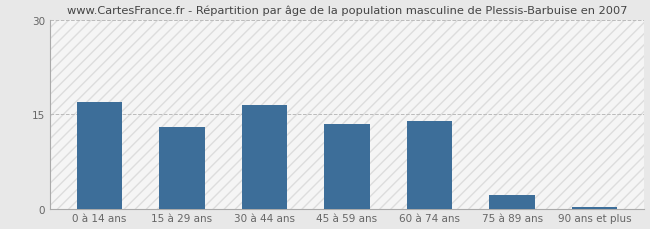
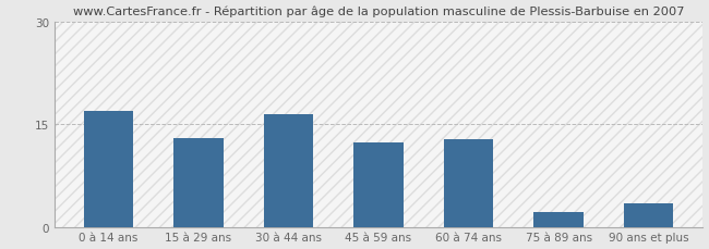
45 à 59 ans: 13.5 -> 12.4
60 à 74 ans: 14.0 -> 12.8
90 ans et plus: 0.3 -> 3.4
